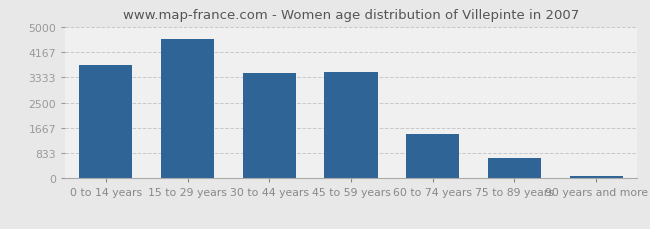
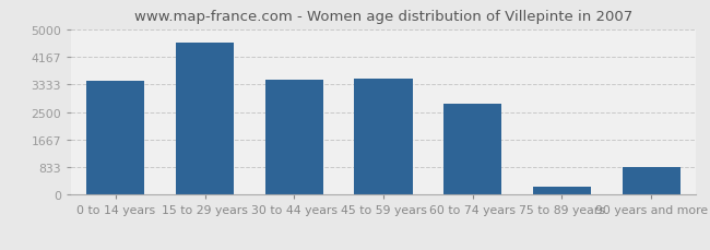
0 to 14 years: 3750 -> 3450
60 to 74 years: 1450 -> 2750
75 to 89 years: 680 -> 250
90 years and more: 90 -> 850
